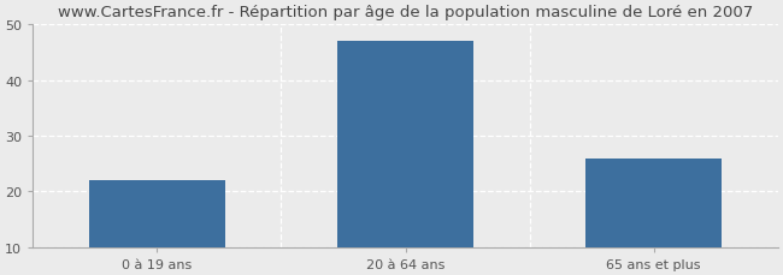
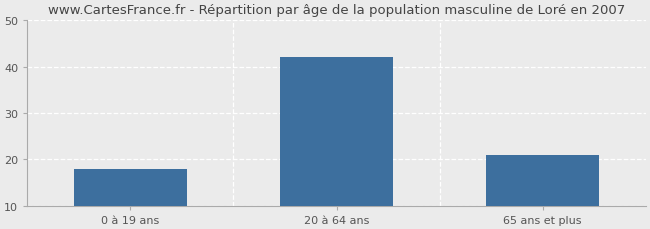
0 à 19 ans: 22 -> 18
20 à 64 ans: 47 -> 42
65 ans et plus: 26 -> 21
